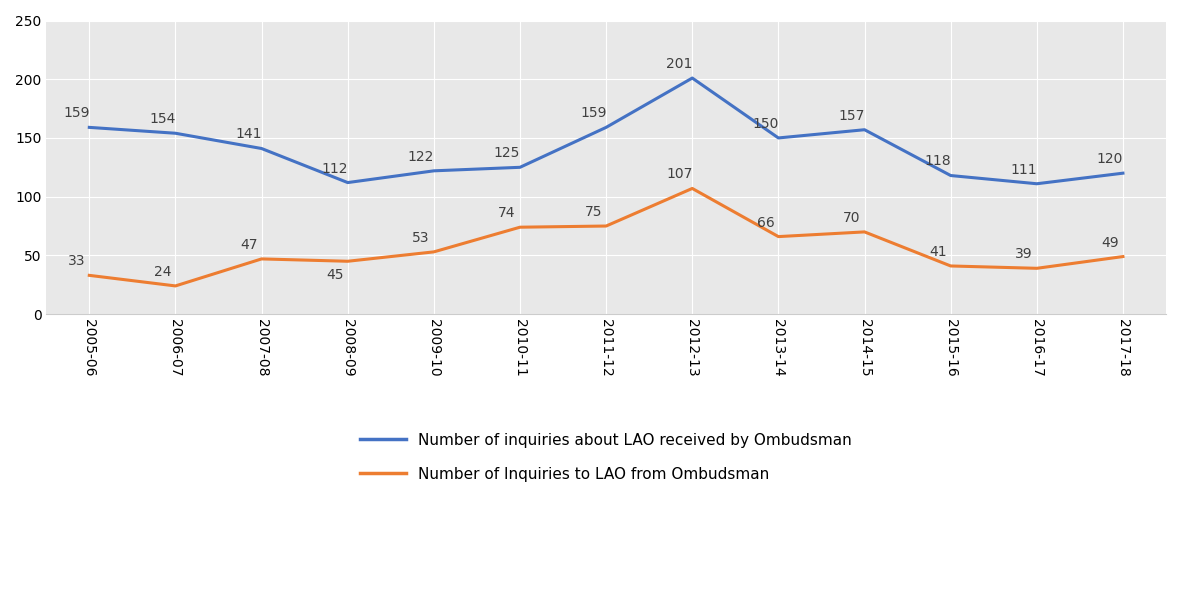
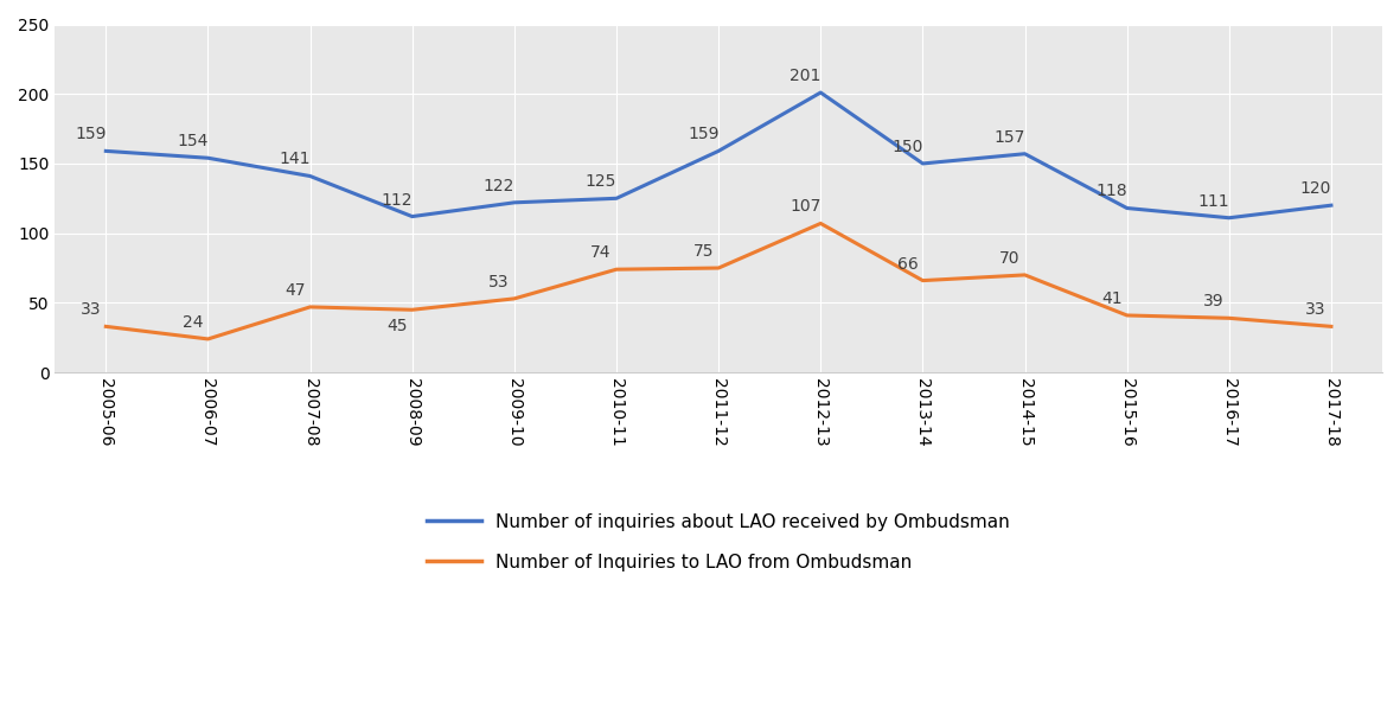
Number of Inquiries to LAO from Ombudsman/2017-18: 49 -> 33
